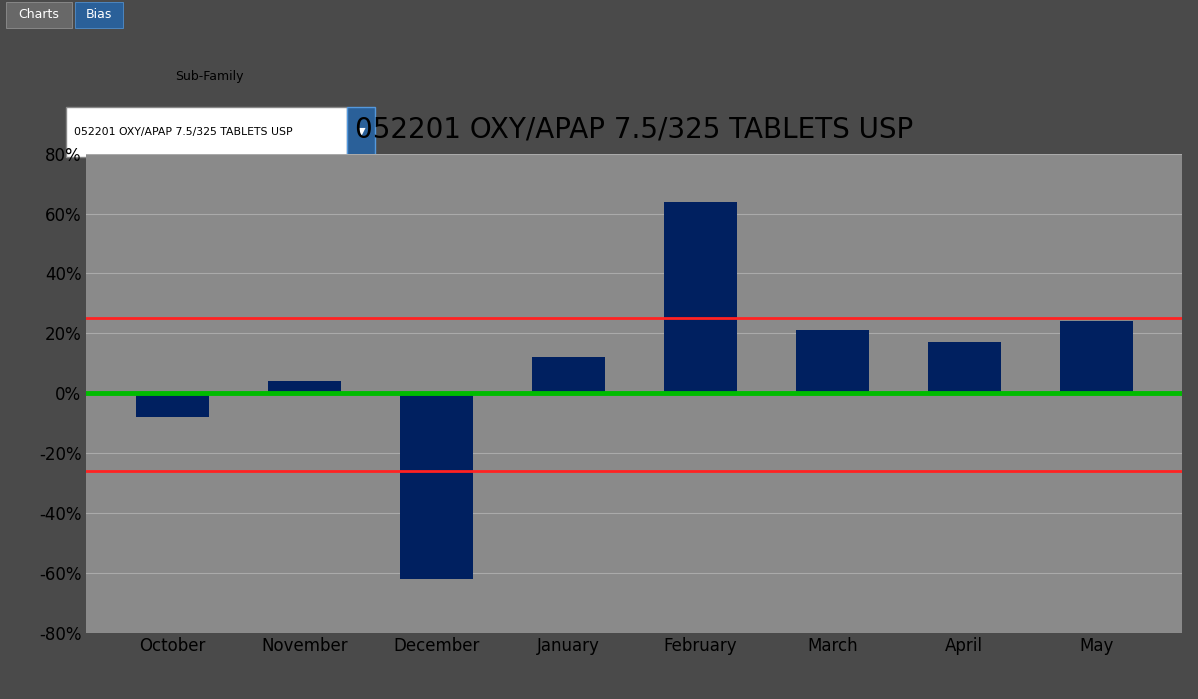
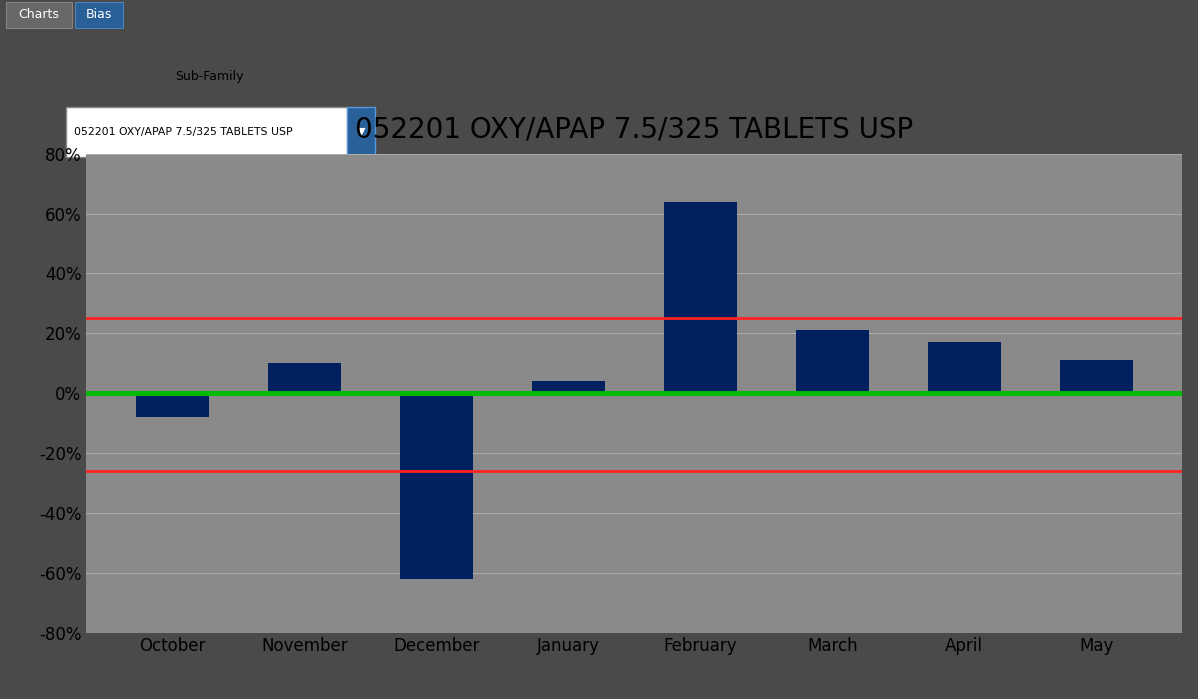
November: 4% -> 10%
January: 12% -> 4%
May: 24% -> 11%
